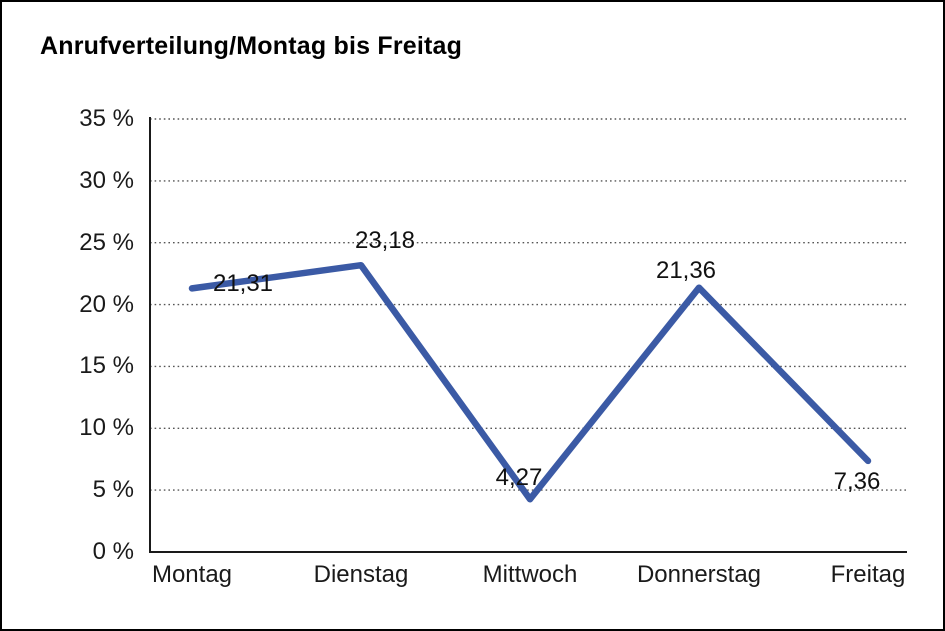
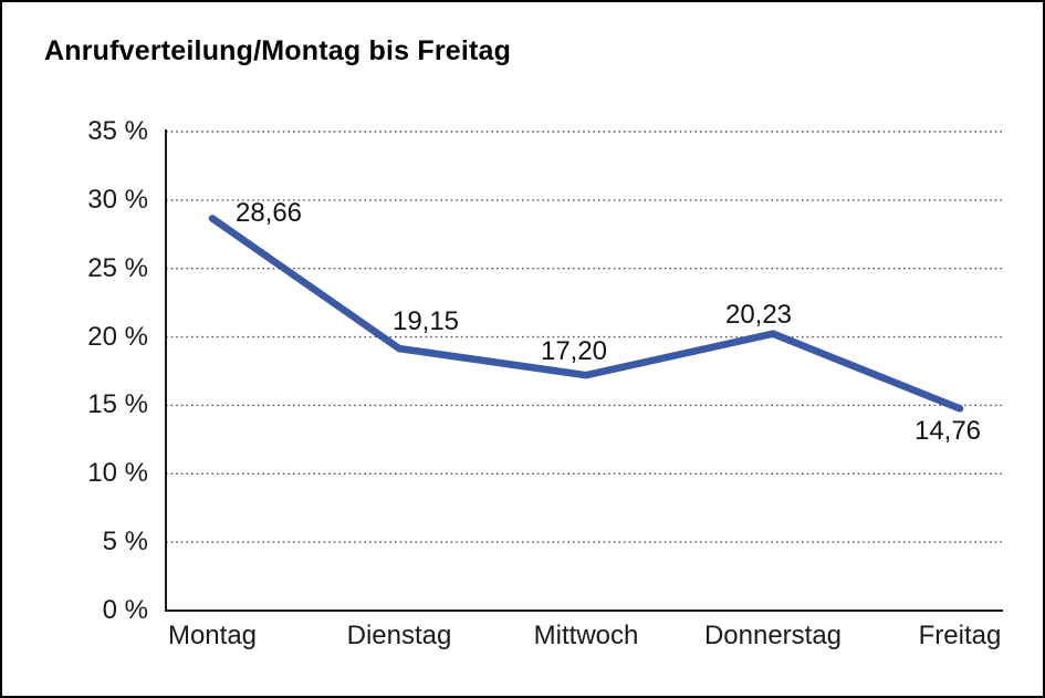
Montag: 21,31 -> 28,66
Dienstag: 23,18 -> 19,15
Mittwoch: 4,27 -> 17,20
Donnerstag: 21,36 -> 20,23
Freitag: 7,36 -> 14,76
